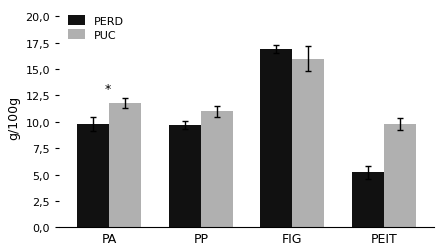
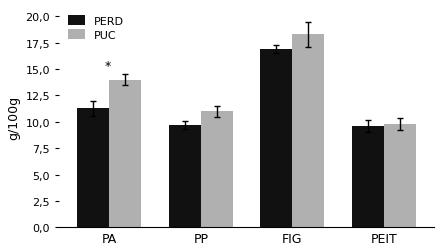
PERD/PA: 9,8 -> 11,3
PUC/PA: 11,8 -> 14,0
PUC/FIG: 16,0 -> 18,3
PERD/PEIT: 5,2 -> 9,6
